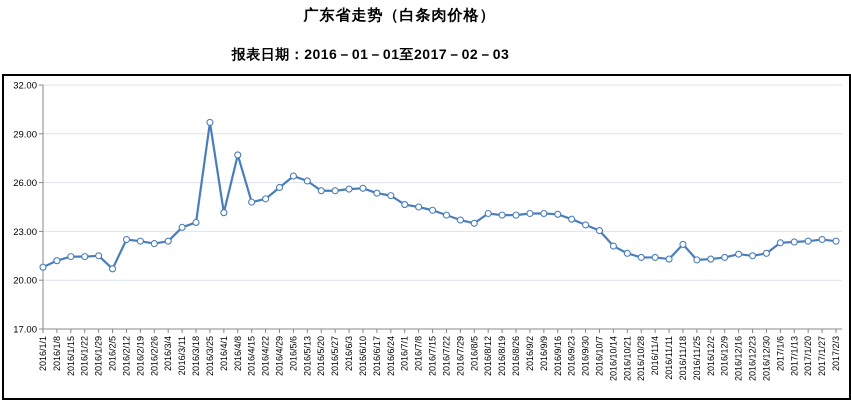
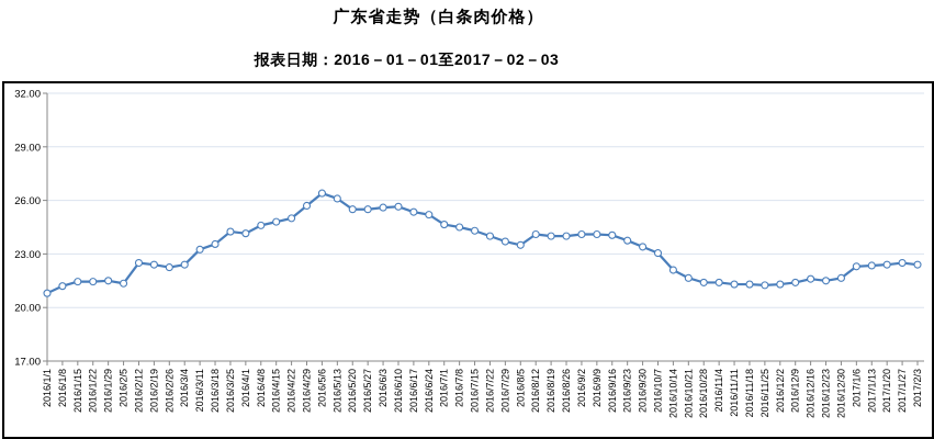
2016/2/5: 20.7 -> 21.4
2016/3/25: 29.7 -> 24.2
2016/4/8: 27.7 -> 24.6
2016/11/18: 22.2 -> 21.3
